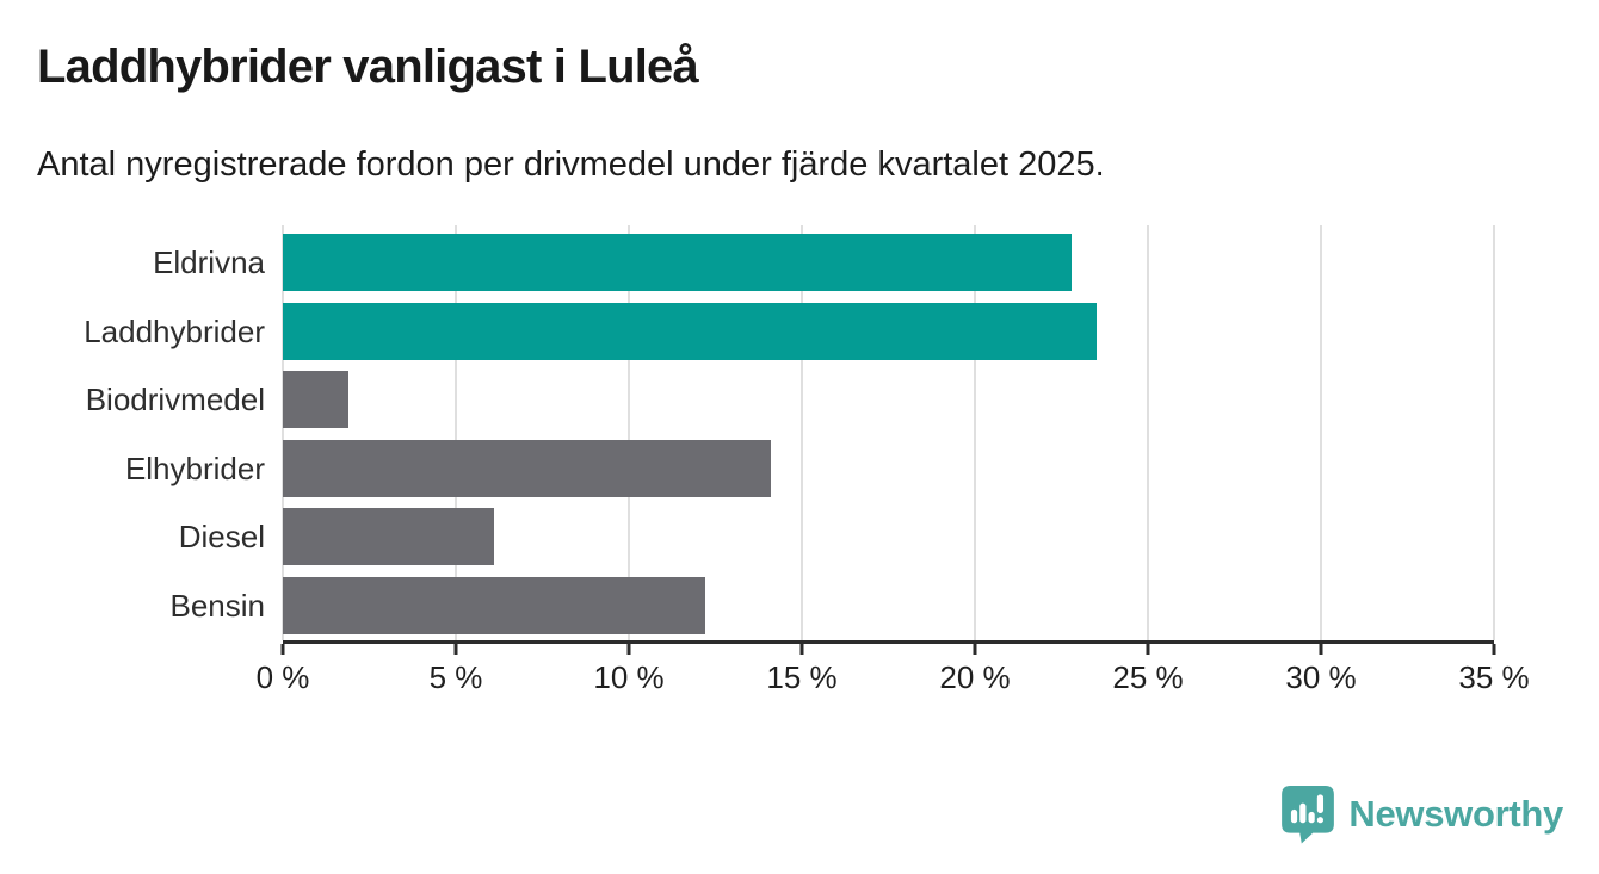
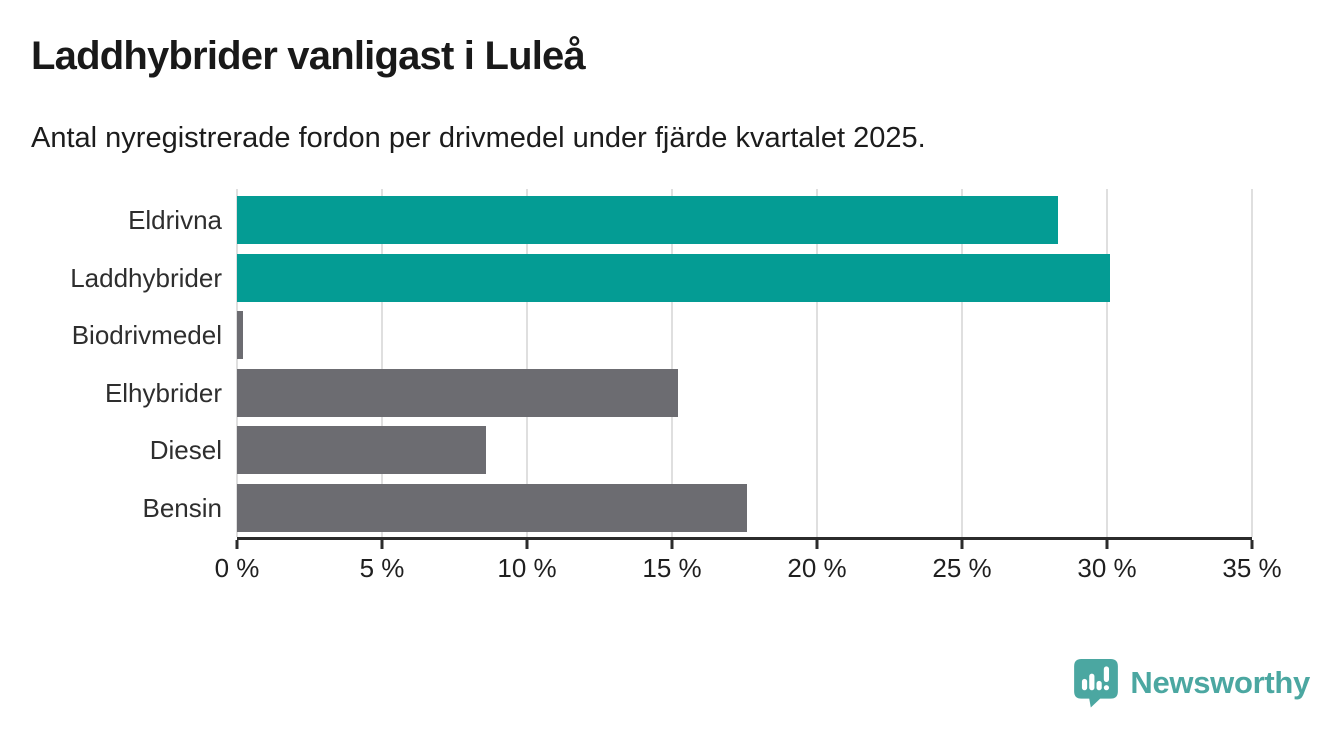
Eldrivna: 22.8% -> 28.3%
Laddhybrider: 23.5% -> 30.1%
Biodrivmedel: 1.9% -> 0.2%
Elhybrider: 14.1% -> 15.2%
Diesel: 6.1% -> 8.6%
Bensin: 12.2% -> 17.6%
